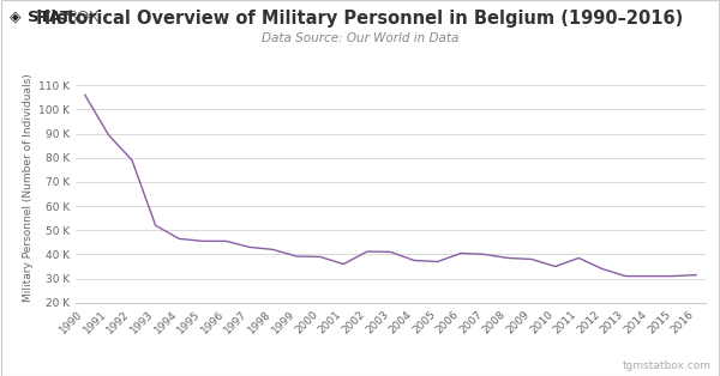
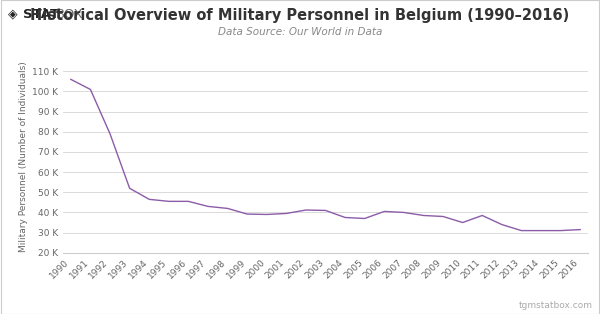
1991: 89.5 K -> 101.0 K
2001: 36.0 K -> 39.5 K
